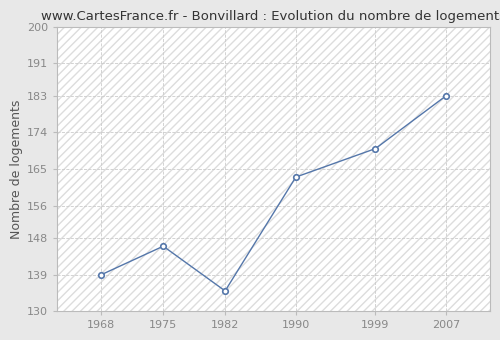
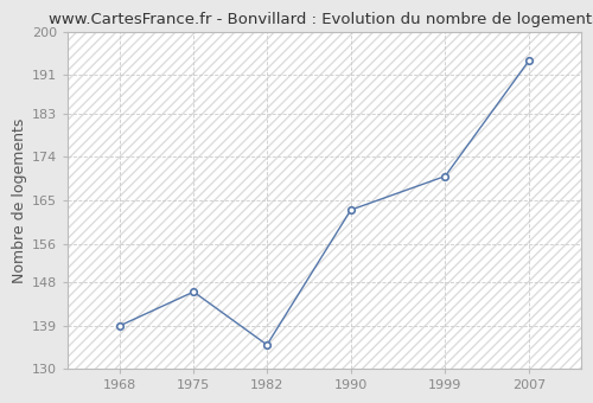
2007: 183 -> 194
